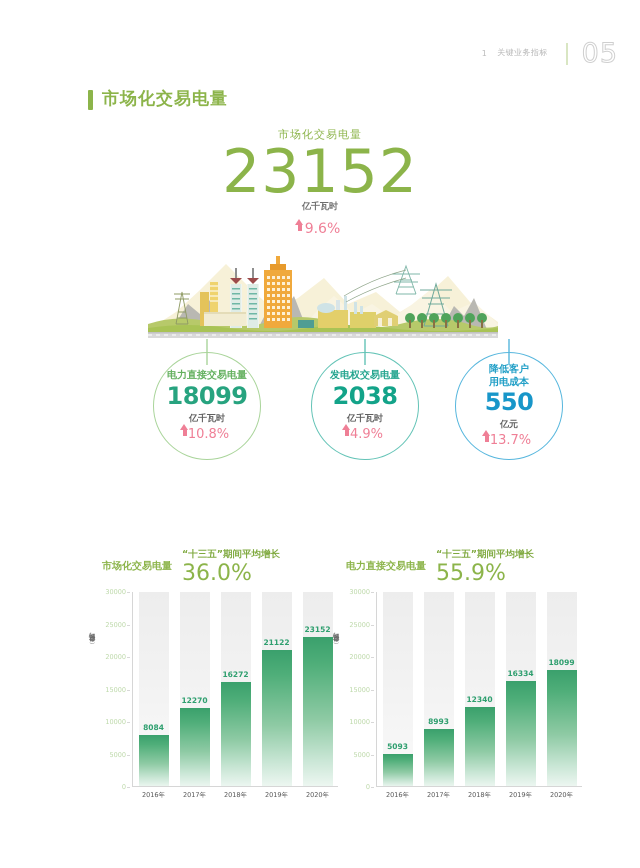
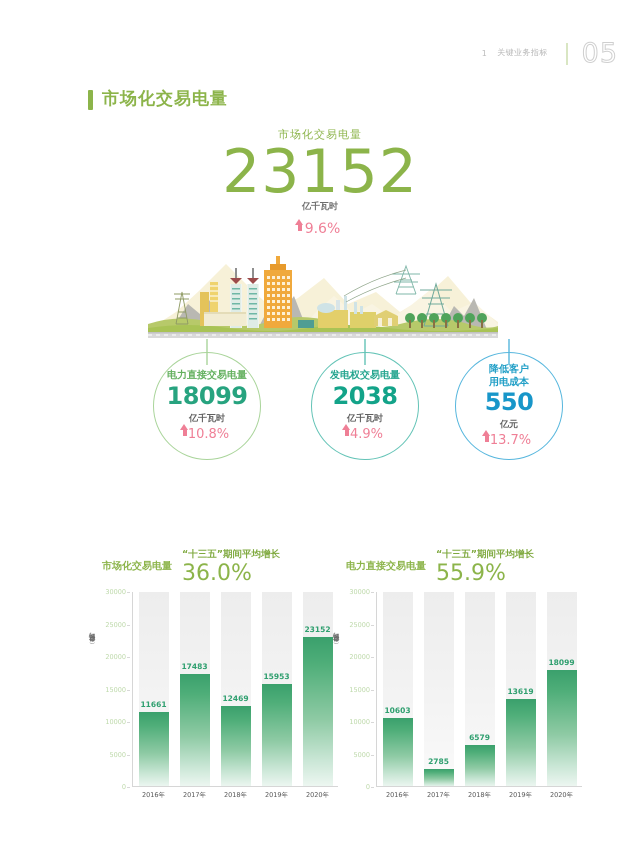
市场化交易电量/2016年: 8084 -> 11661
市场化交易电量/2017年: 12270 -> 17483
市场化交易电量/2018年: 16272 -> 12469
市场化交易电量/2019年: 21122 -> 15953
电力直接交易电量/2016年: 5093 -> 10603
电力直接交易电量/2017年: 8993 -> 2785
电力直接交易电量/2018年: 12340 -> 6579
电力直接交易电量/2019年: 16334 -> 13619
